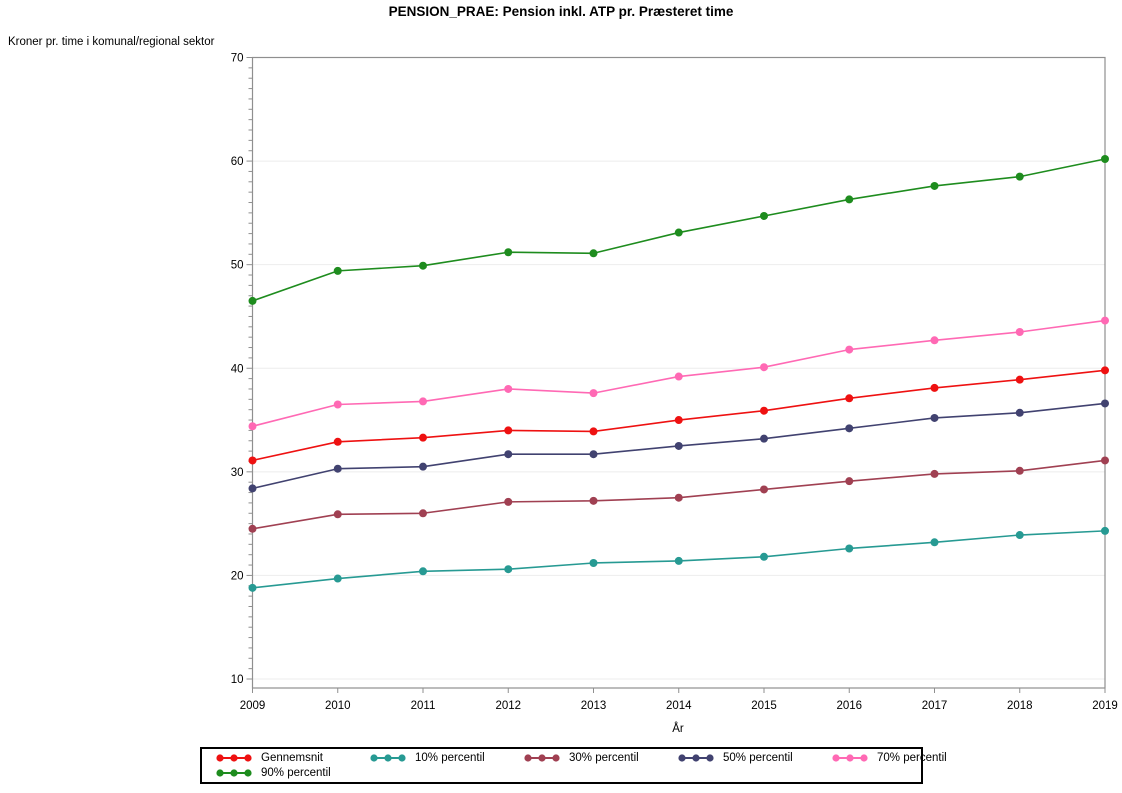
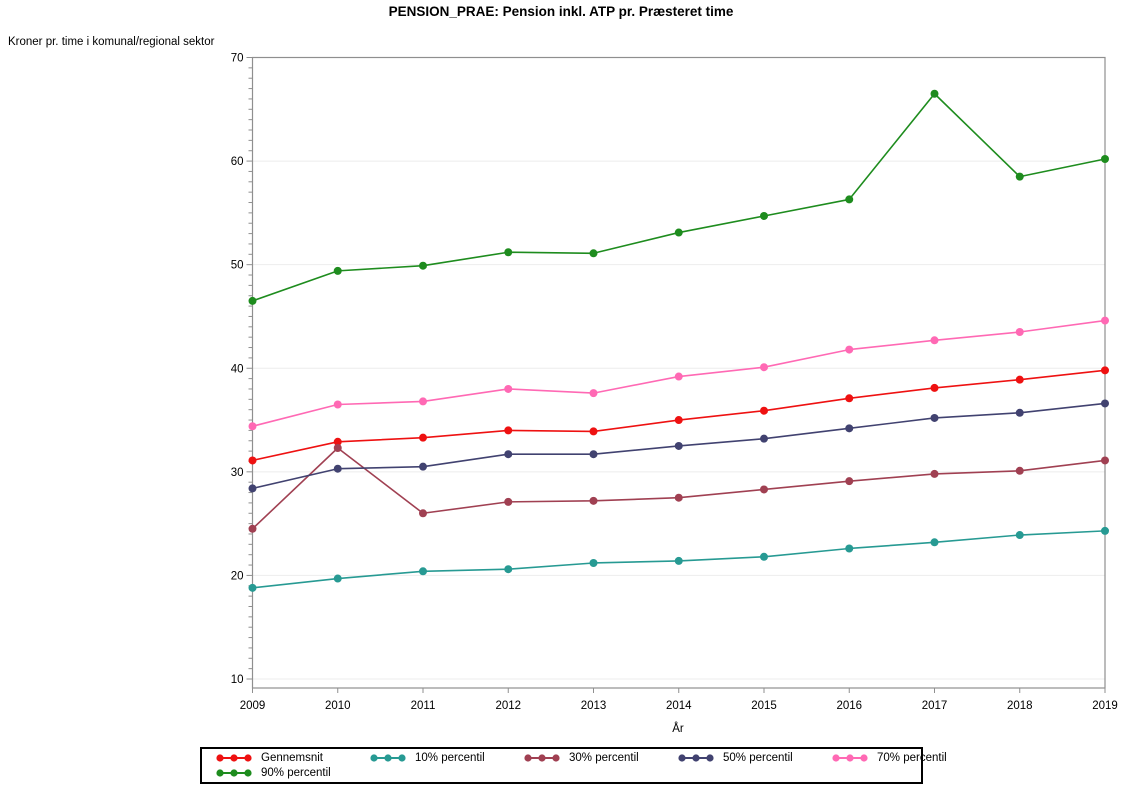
30% percentil/2010: 25.9 -> 32.3
90% percentil/2017: 57.6 -> 66.5
